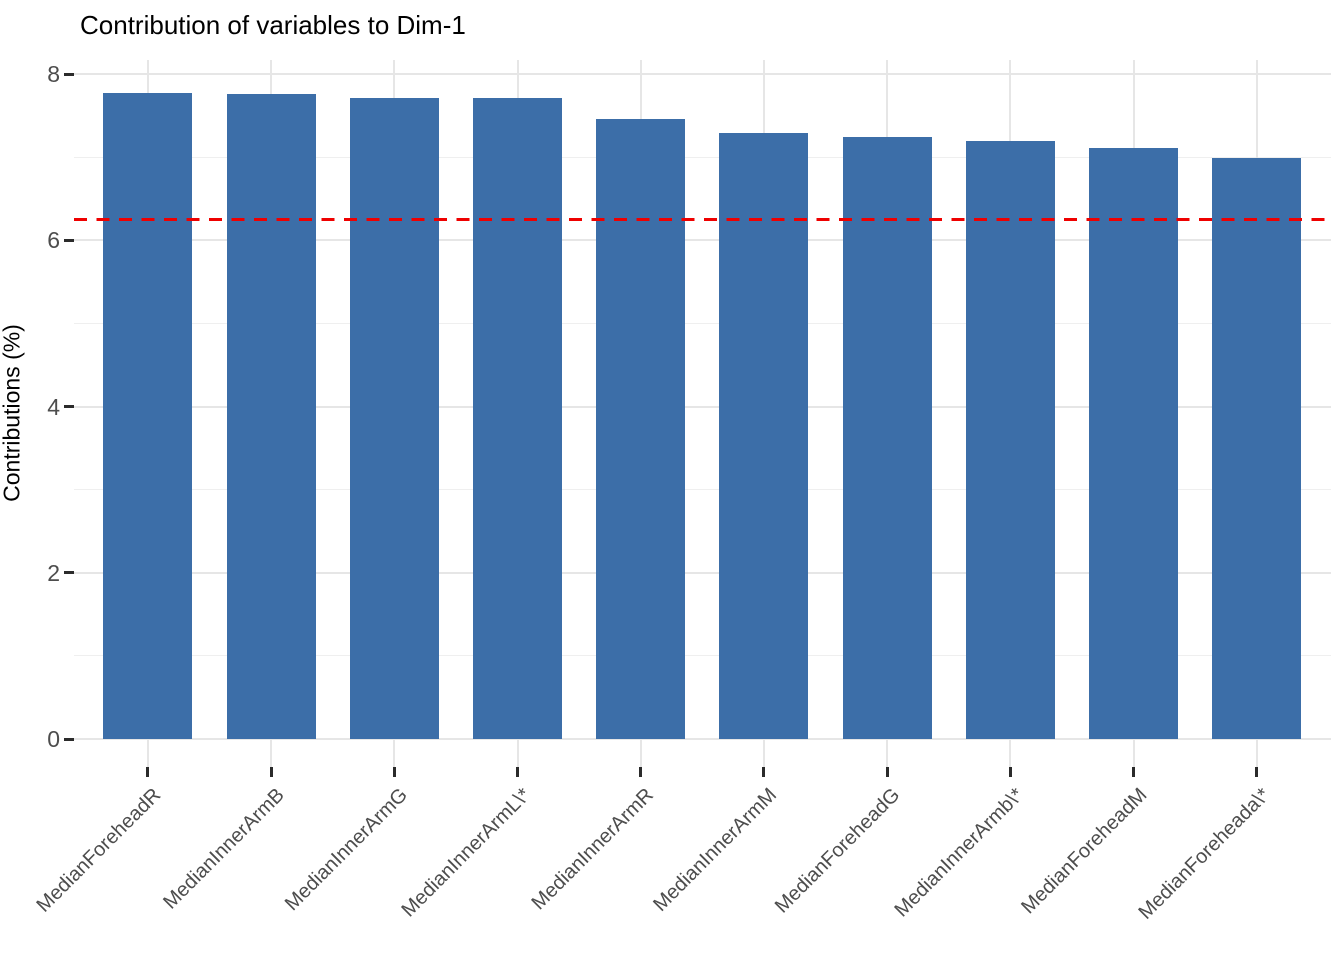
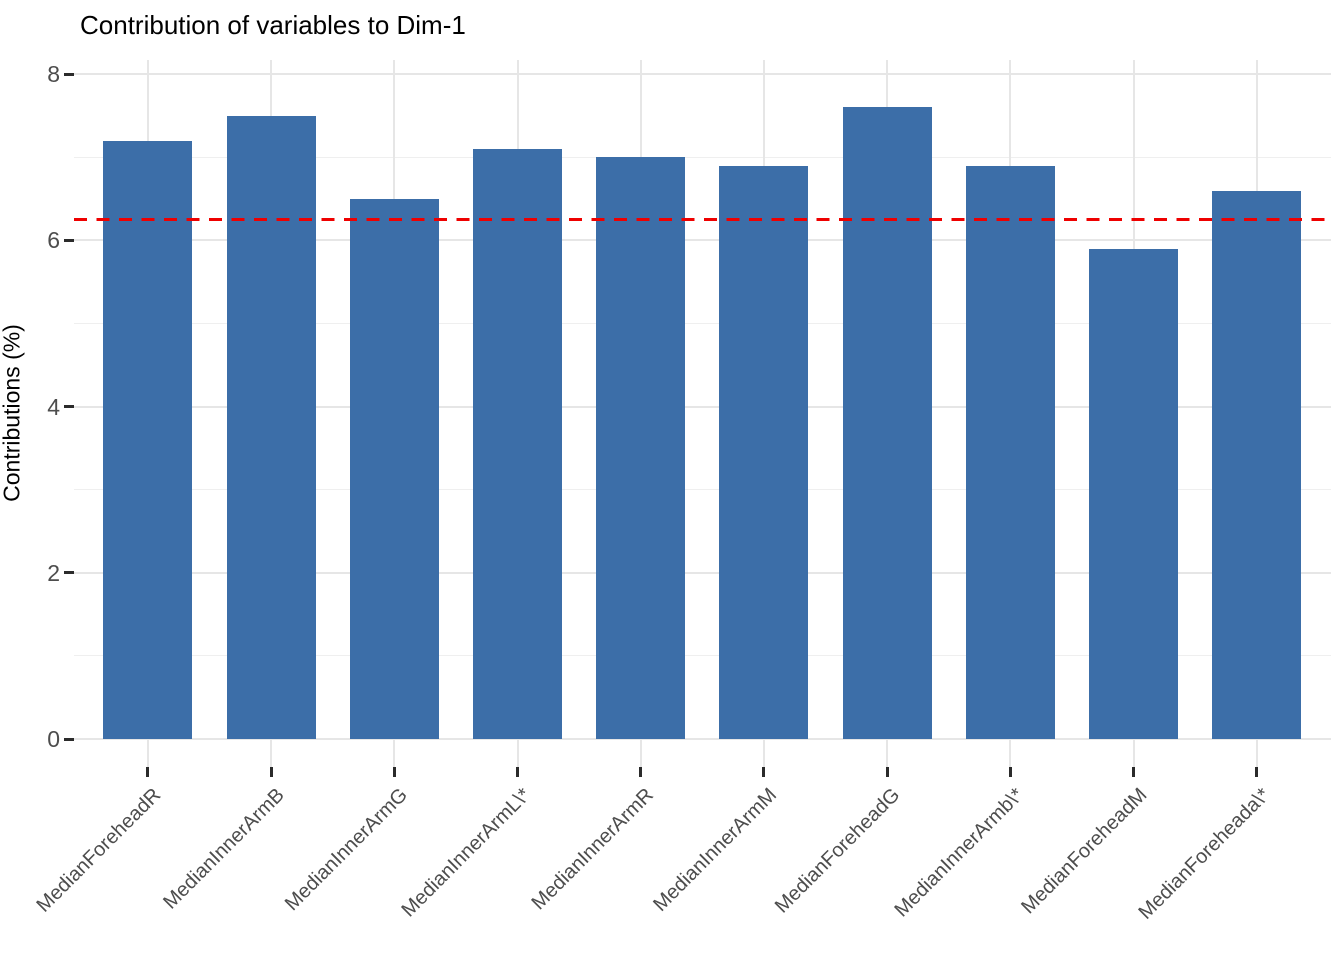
MedianForeheadR: 7.8 -> 7.2
MedianInnerArmB: 7.8 -> 7.5
MedianInnerArmG: 7.7 -> 6.5
MedianInnerArmL\*: 7.7 -> 7.1
MedianInnerArmR: 7.5 -> 7.0
MedianInnerArmM: 7.3 -> 6.9
MedianForeheadG: 7.2 -> 7.6
MedianInnerArmb\*: 7.2 -> 6.9
MedianForeheadM: 7.1 -> 5.9
MedianForeheada\*: 7.0 -> 6.6
